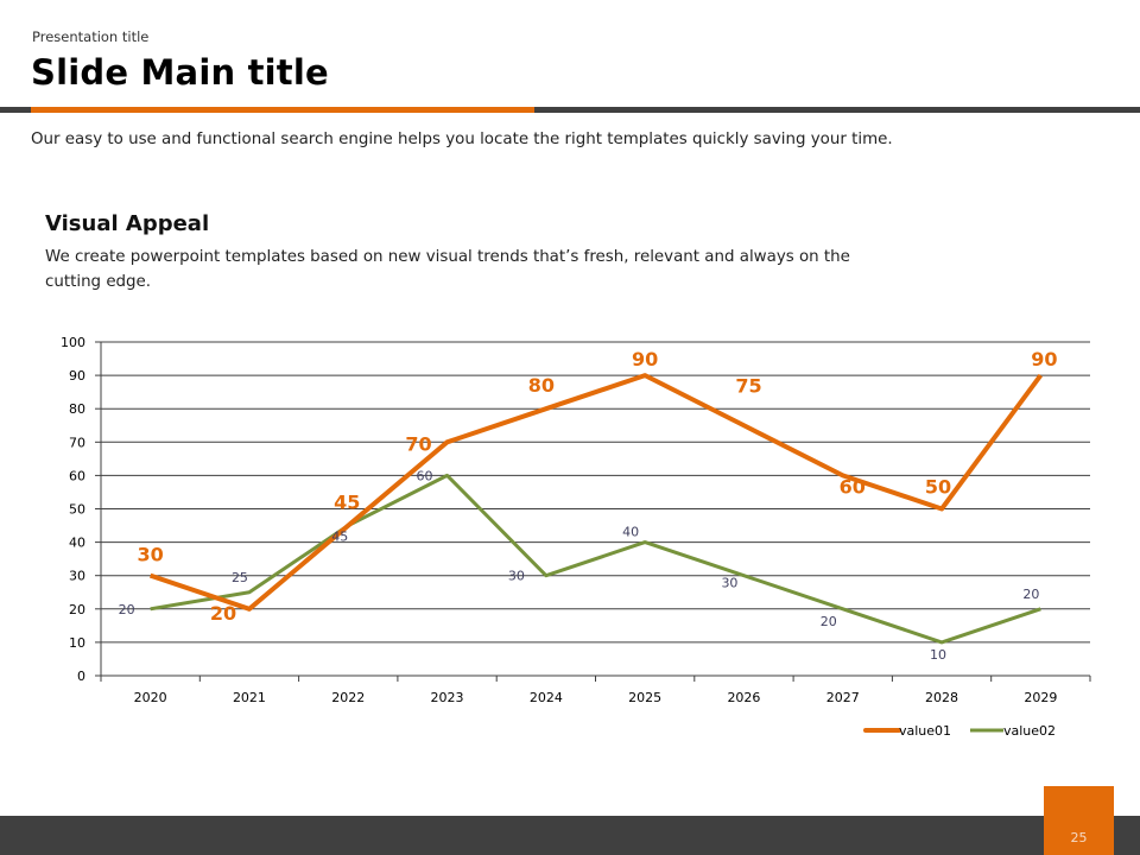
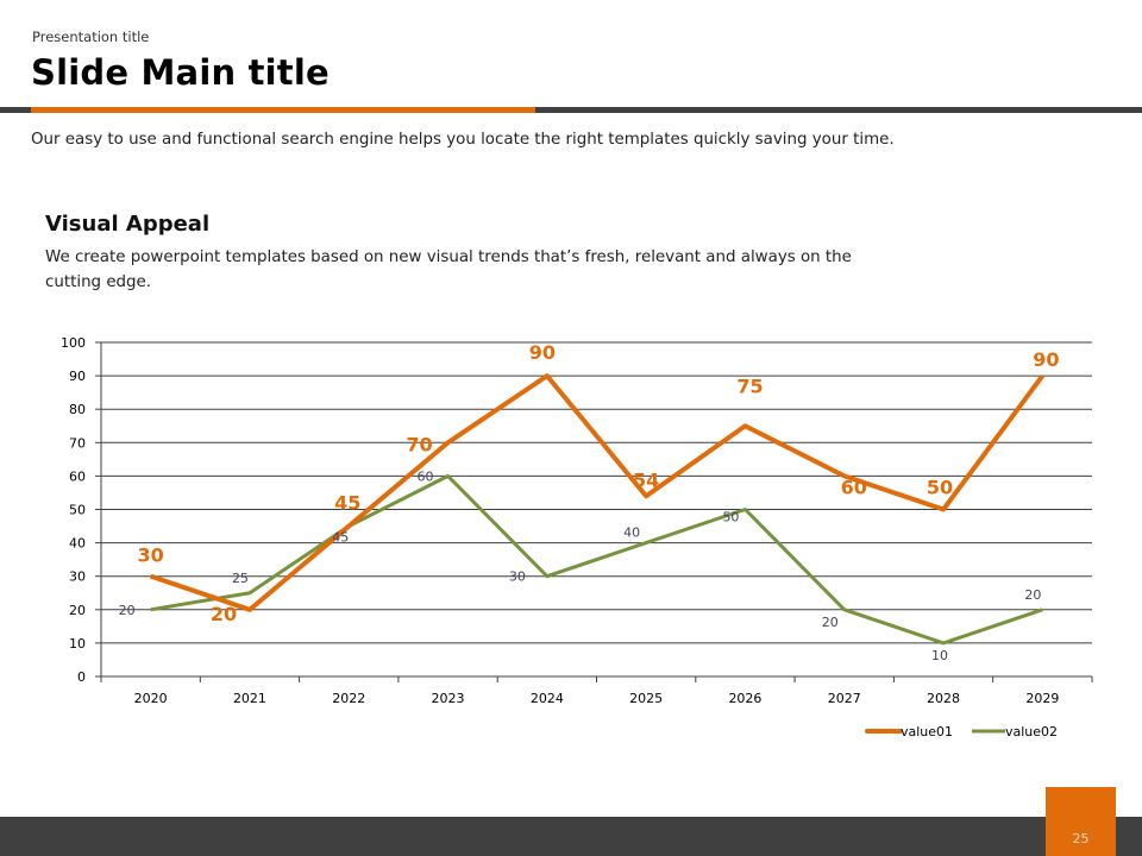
value01/2024: 80 -> 90
value01/2025: 90 -> 54
value02/2026: 30 -> 50
